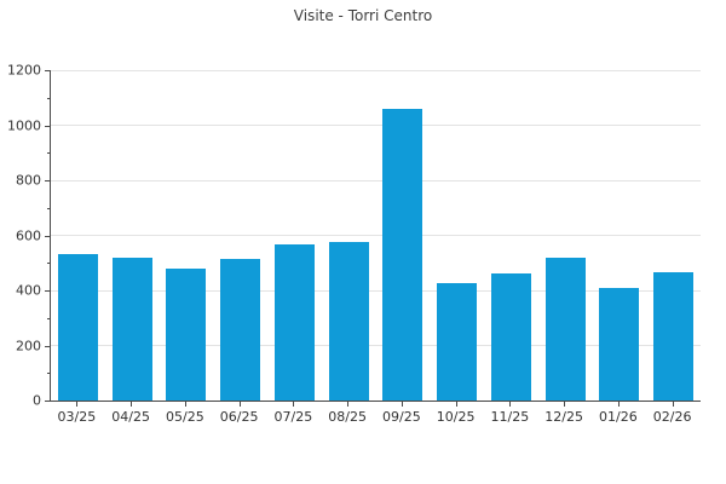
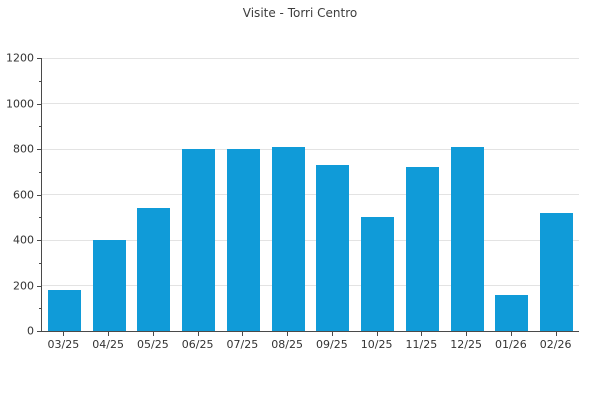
03/25: 530 -> 180
04/25: 520 -> 400
05/25: 480 -> 540
06/25: 520 -> 800
07/25: 560 -> 800
08/25: 580 -> 810
09/25: 1060 -> 730
10/25: 420 -> 500
11/25: 460 -> 720
12/25: 520 -> 810
01/26: 410 -> 160
02/26: 460 -> 520
